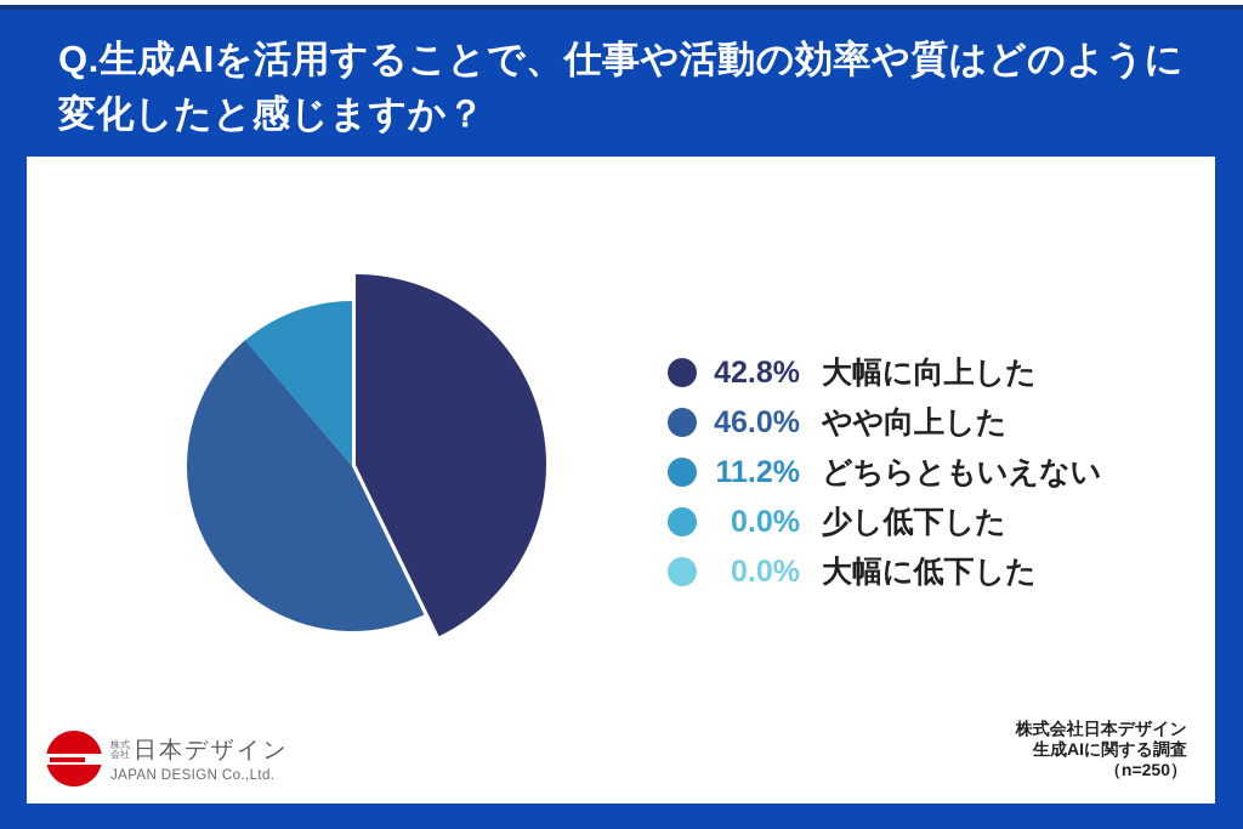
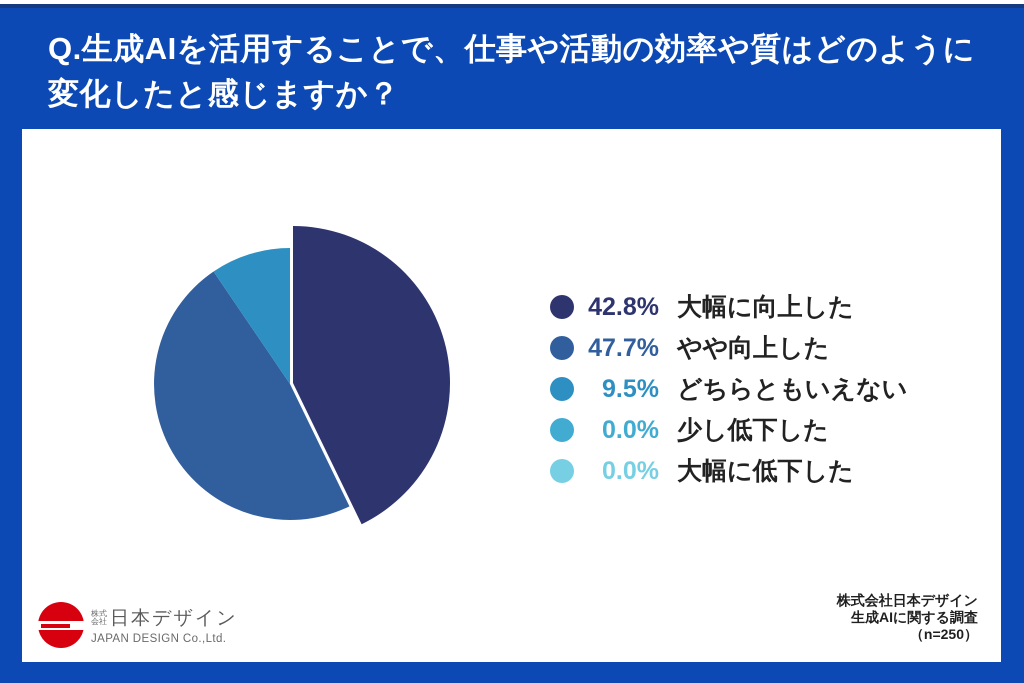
やや向上した: 46.0% -> 47.7%
どちらともいえない: 11.2% -> 9.5%
